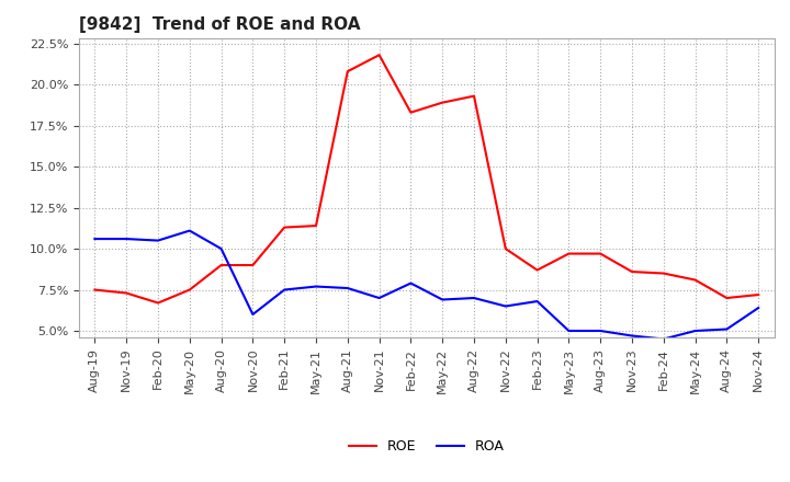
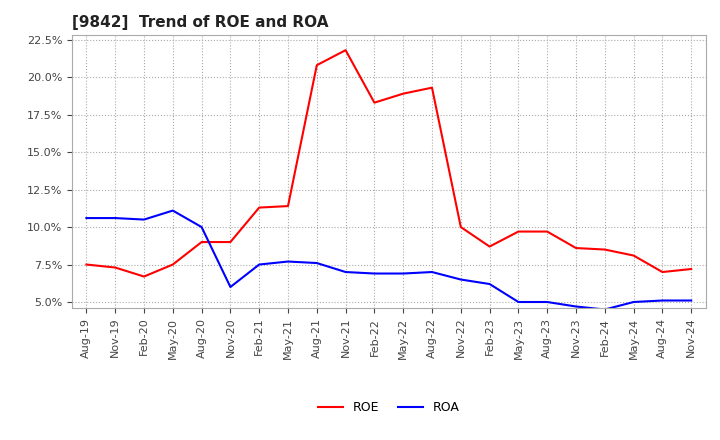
ROA/Feb-22: 7.9% -> 6.9%
ROA/Feb-23: 6.8% -> 6.2%
ROA/Nov-24: 6.4% -> 5.1%
